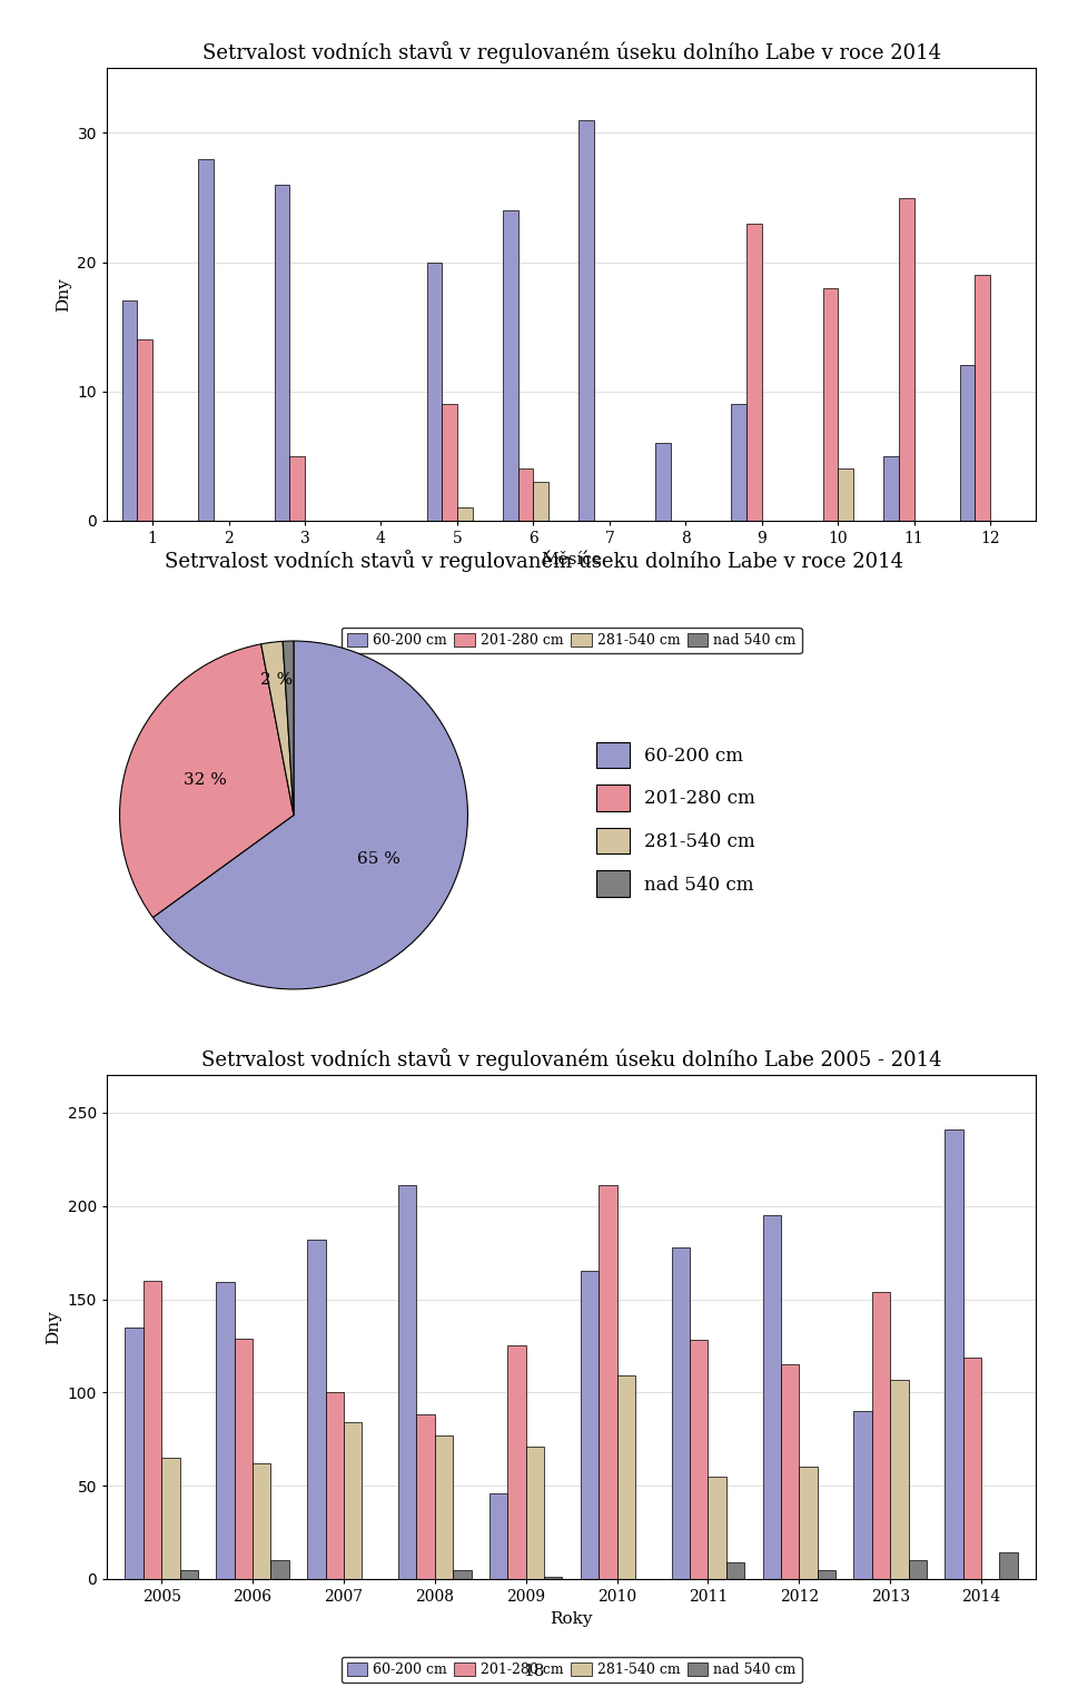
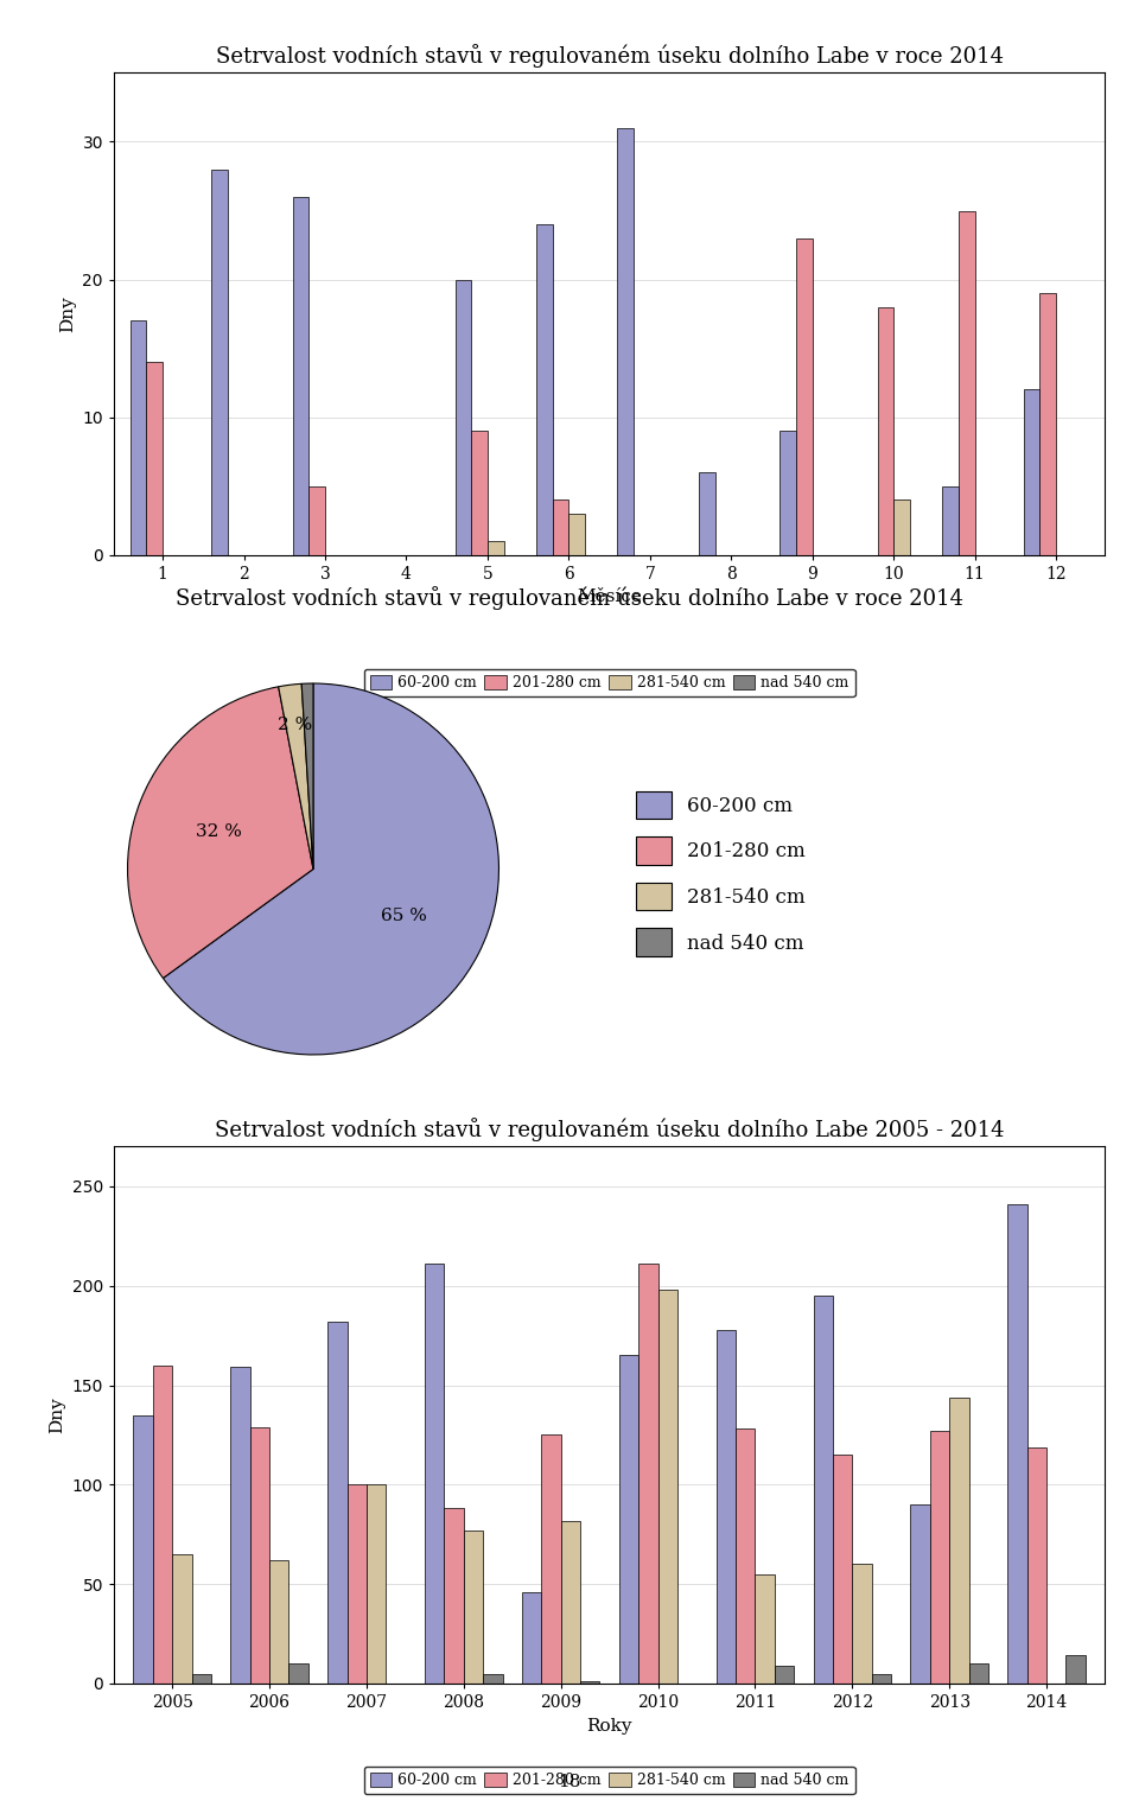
281-540 cm/2007: 84 -> 100
281-540 cm/2009: 71 -> 82
281-540 cm/2010: 109 -> 198
201-280 cm/2013: 154 -> 127
281-540 cm/2013: 107 -> 144
